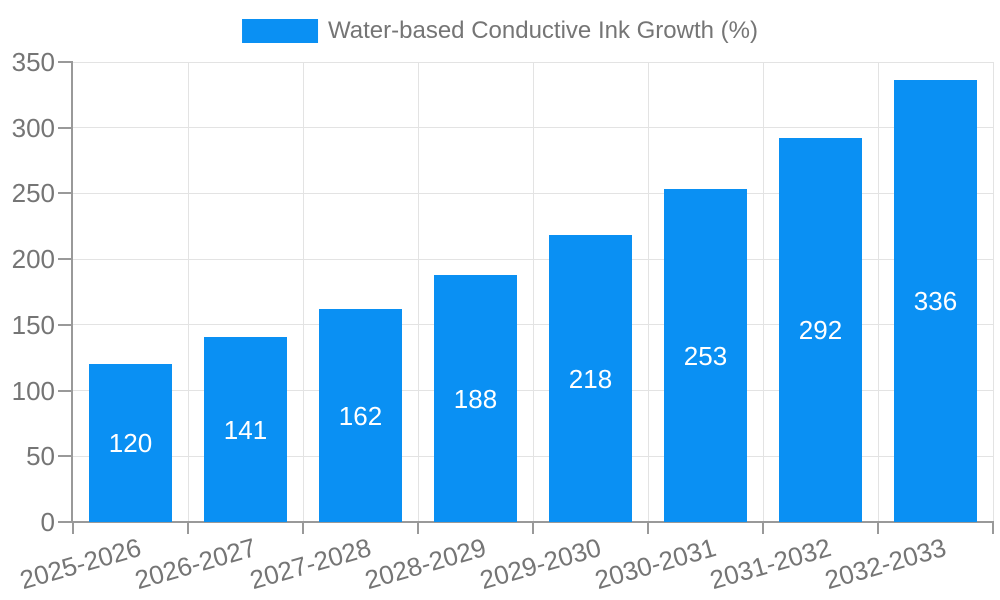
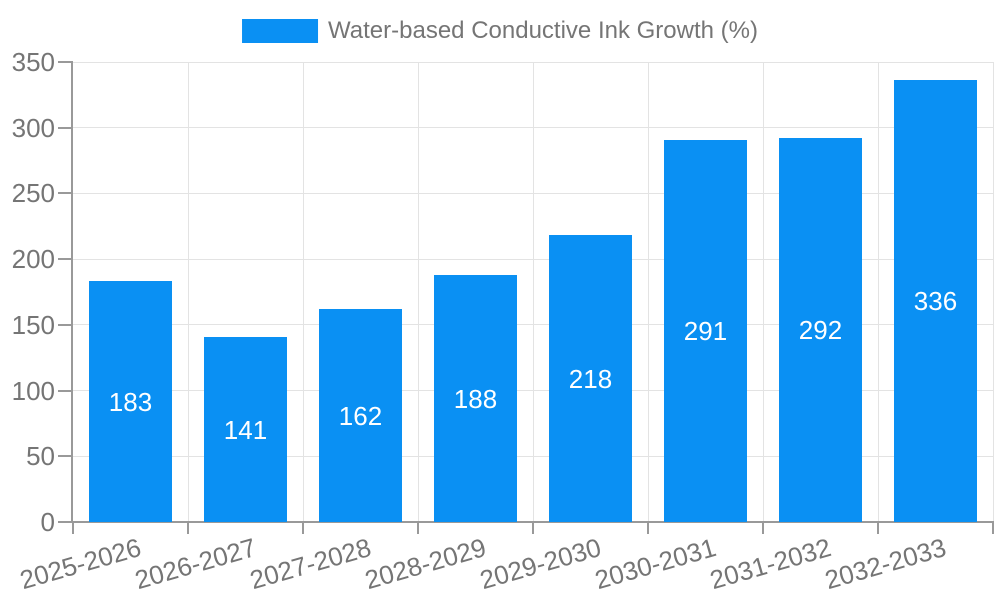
2025-2026: 120 -> 183
2030-2031: 253 -> 291
